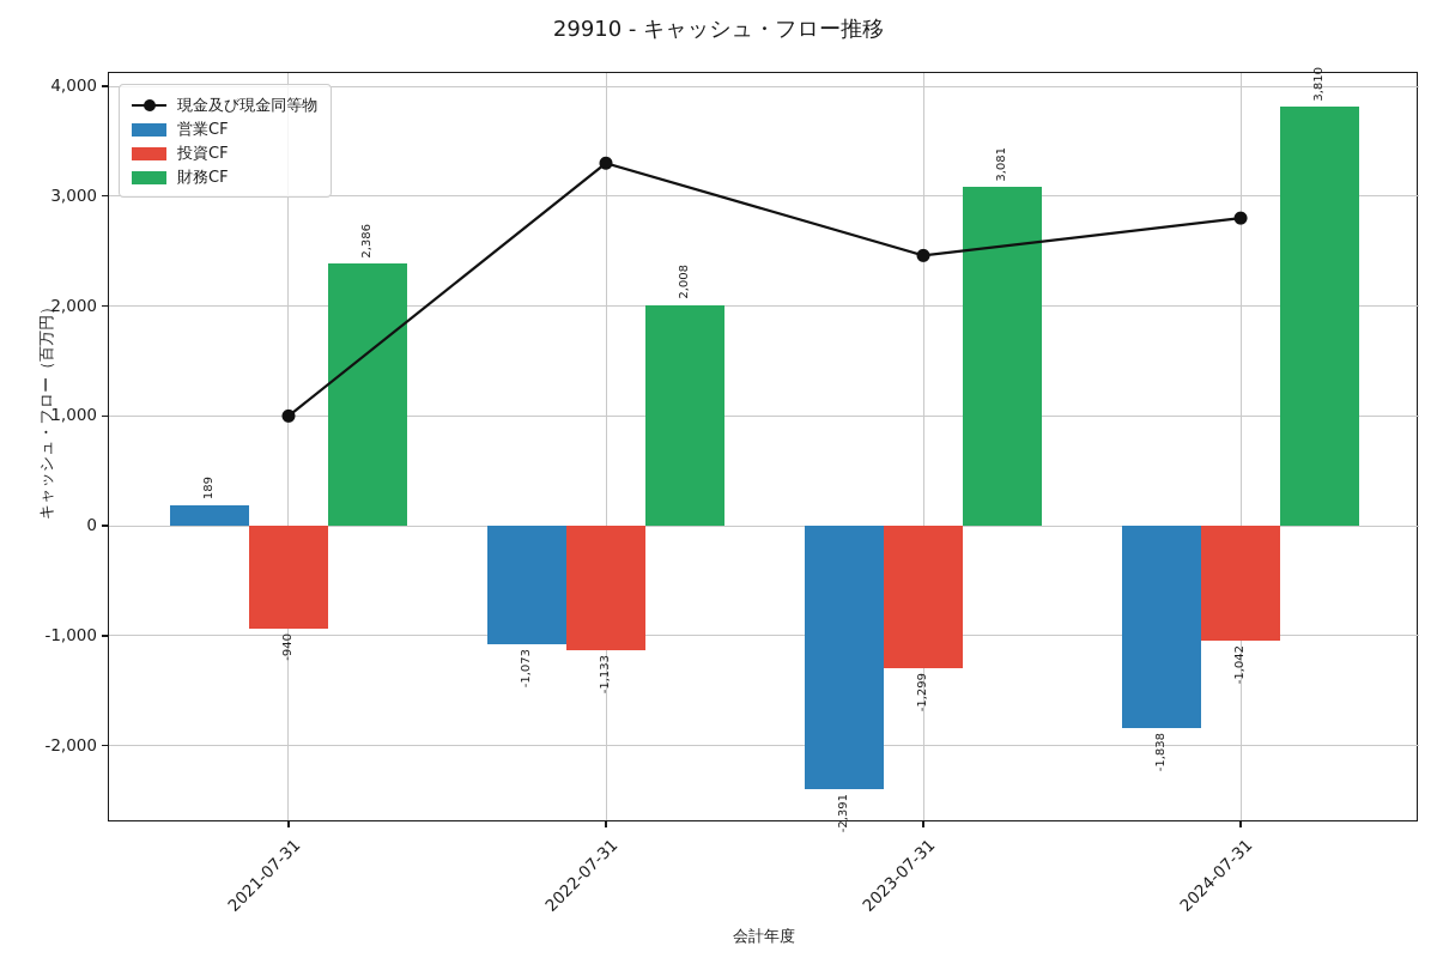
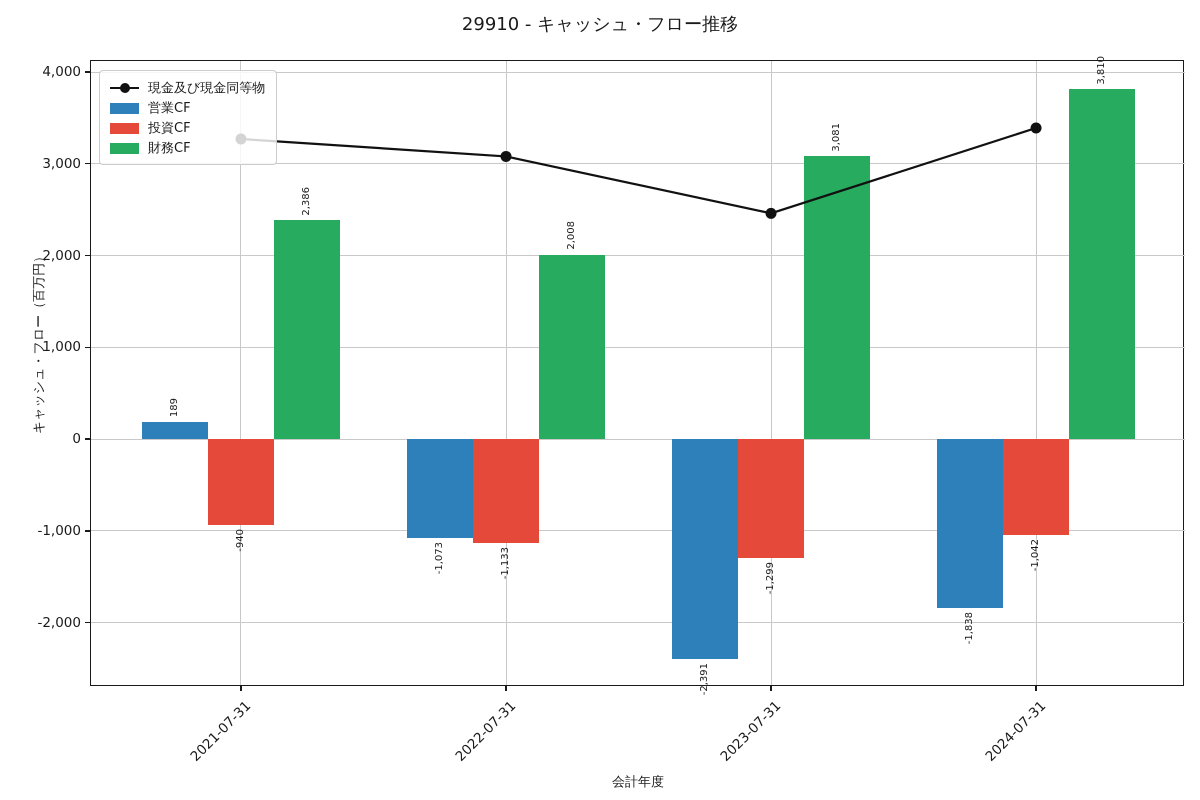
現金及び現金同等物/2021-07-31: 1000 -> 3300
現金及び現金同等物/2022-07-31: 3300 -> 3100
現金及び現金同等物/2024-07-31: 2800 -> 3400
